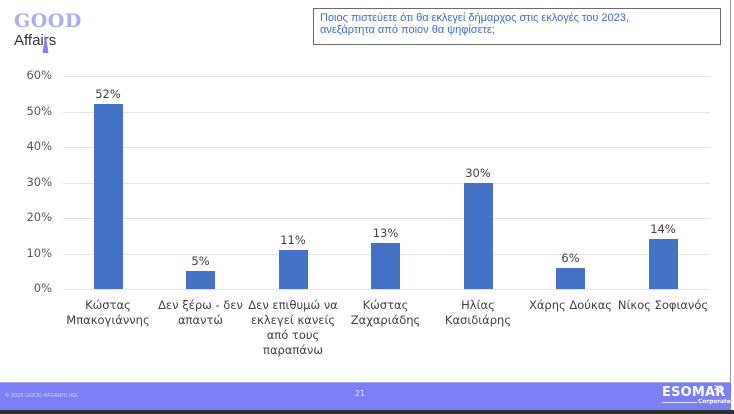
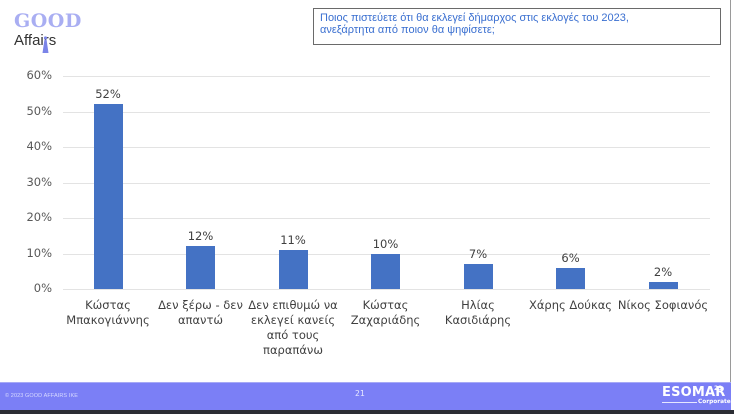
Δεν ξέρω - δεν απαντώ: 5% -> 12%
Κώστας Ζαχαριάδης: 13% -> 10%
Ηλίας Κασιδιάρης: 30% -> 7%
Νίκος Σοφιανός: 14% -> 2%
